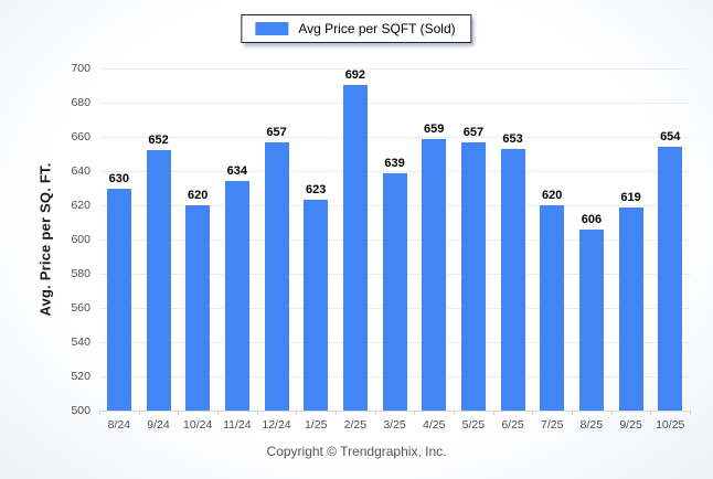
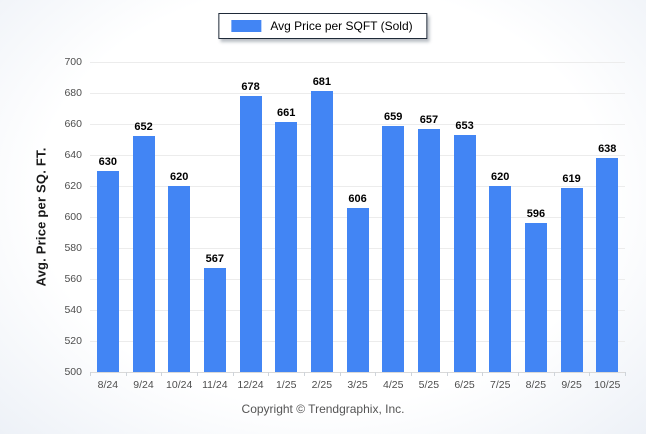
11/24: 634 -> 567
12/24: 657 -> 678
1/25: 623 -> 661
2/25: 692 -> 681
3/25: 639 -> 606
8/25: 606 -> 596
10/25: 654 -> 638
